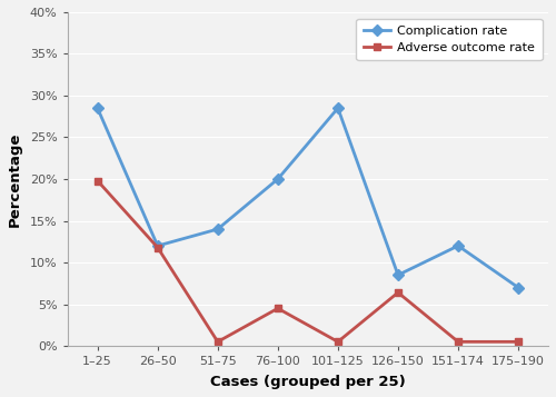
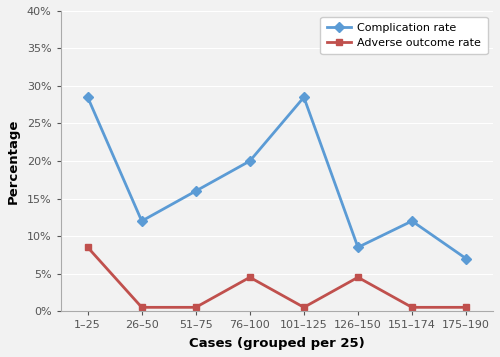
Adverse outcome rate/1–25: 19.8% -> 8.5%
Adverse outcome rate/26–50: 11.8% -> 0.5%
Complication rate/51–75: 14.0% -> 16.0%
Adverse outcome rate/126–150: 6.4% -> 4.5%
